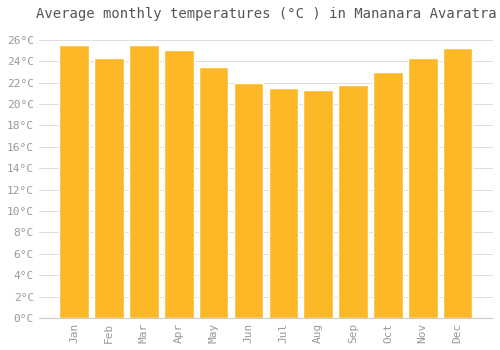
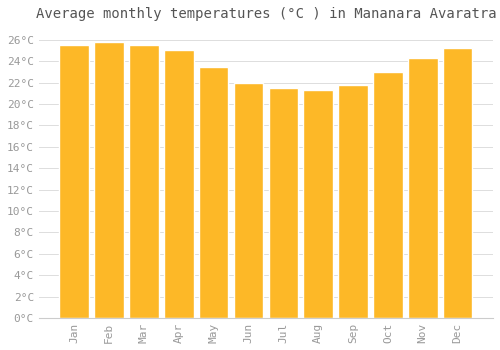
Feb: 24.3°C -> 25.8°C
